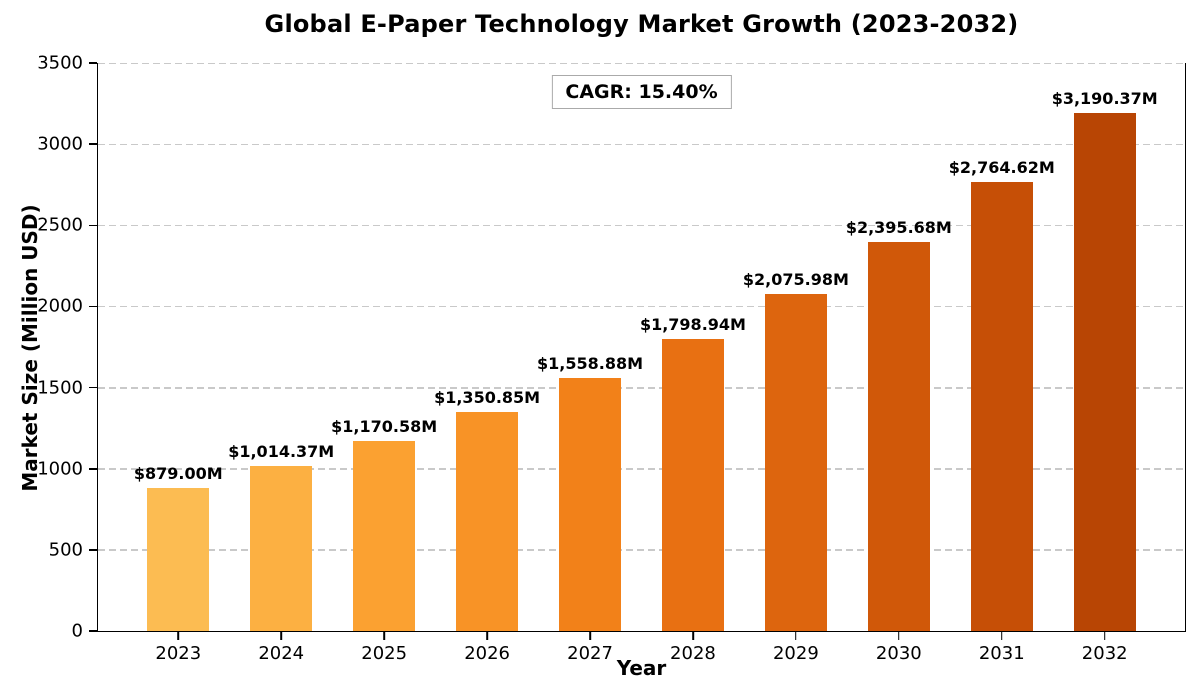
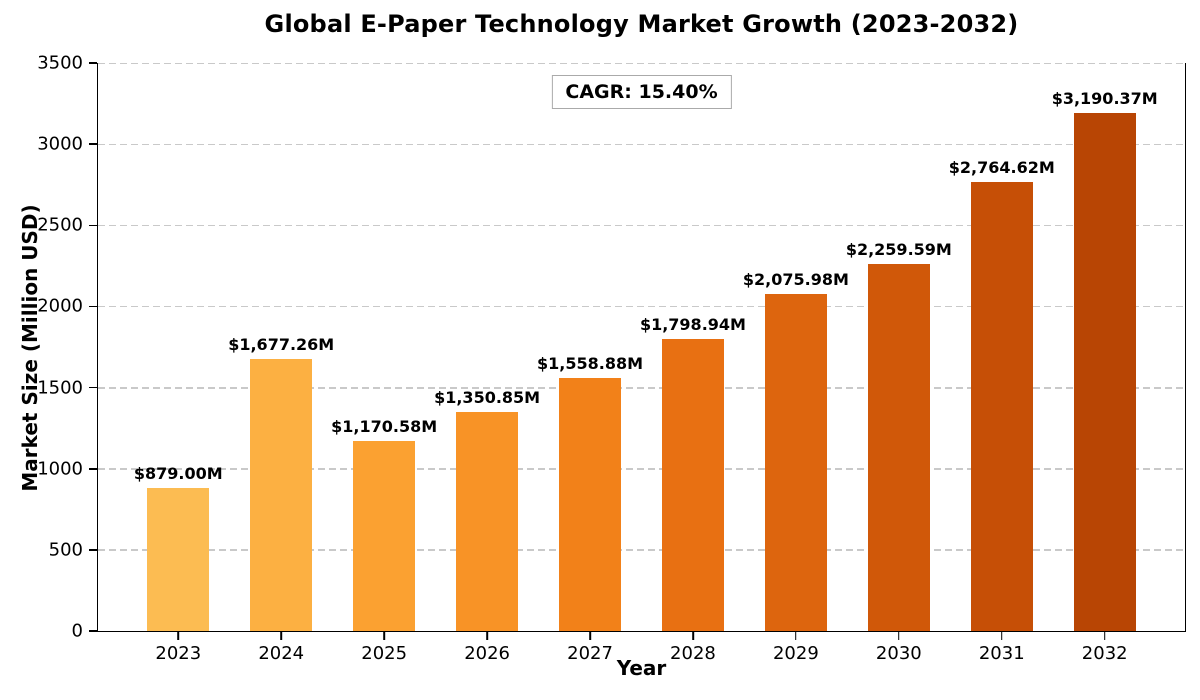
2024: $1,014.37M -> $1,677.26M
2030: $2,395.68M -> $2,259.59M
